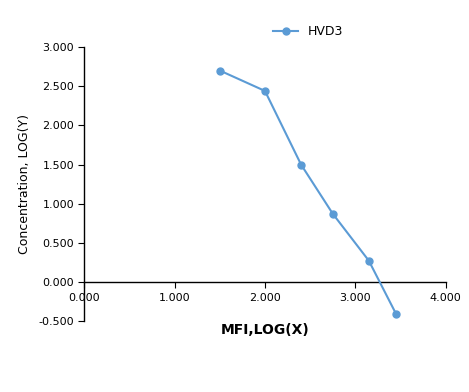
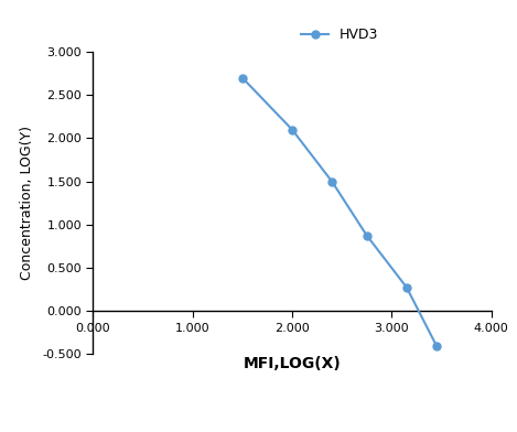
2.000: 2.44 -> 2.10
